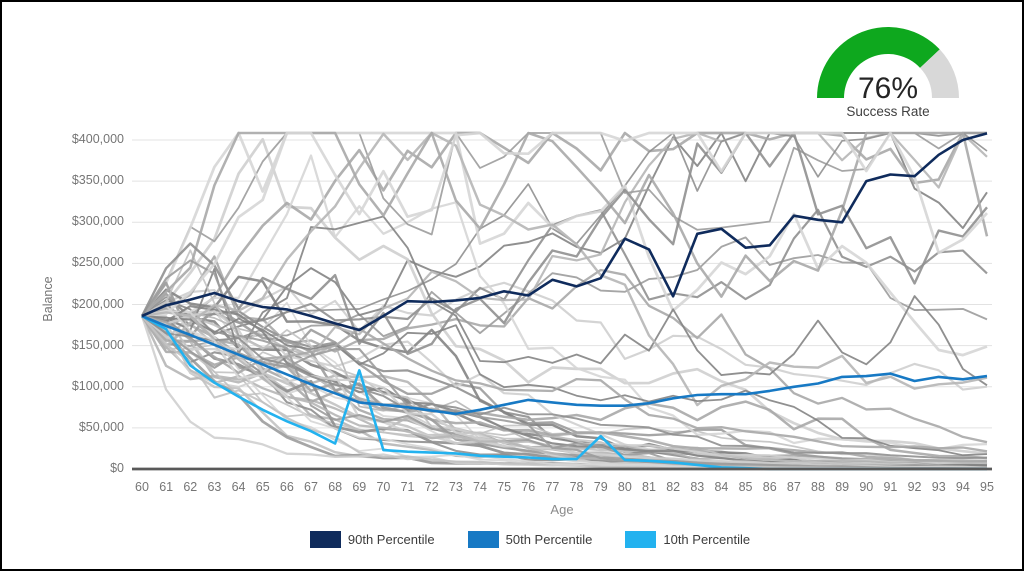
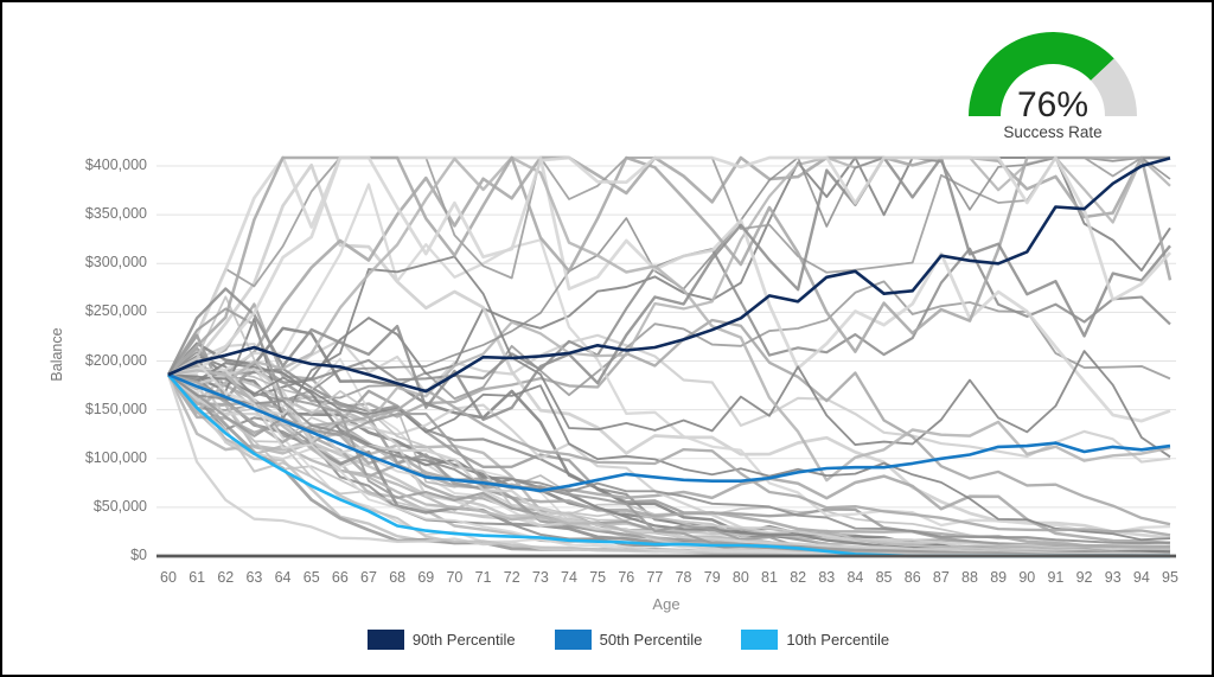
10th Percentile/61: $170000 -> $150000
10th Percentile/69: $120000 -> $30000
90th Percentile/77: $230000 -> $210000
10th Percentile/79: $40000 -> $10000
90th Percentile/80: $280000 -> $240000
90th Percentile/82: $210000 -> $260000
90th Percentile/90: $350000 -> $310000
